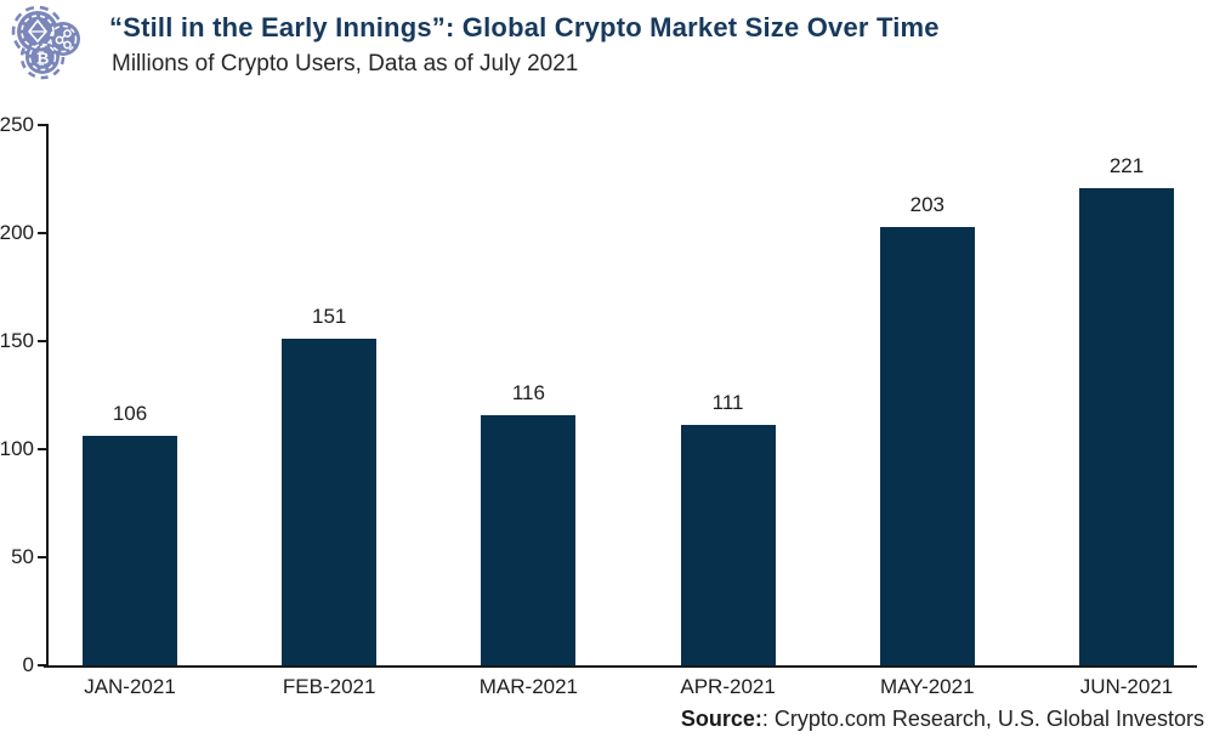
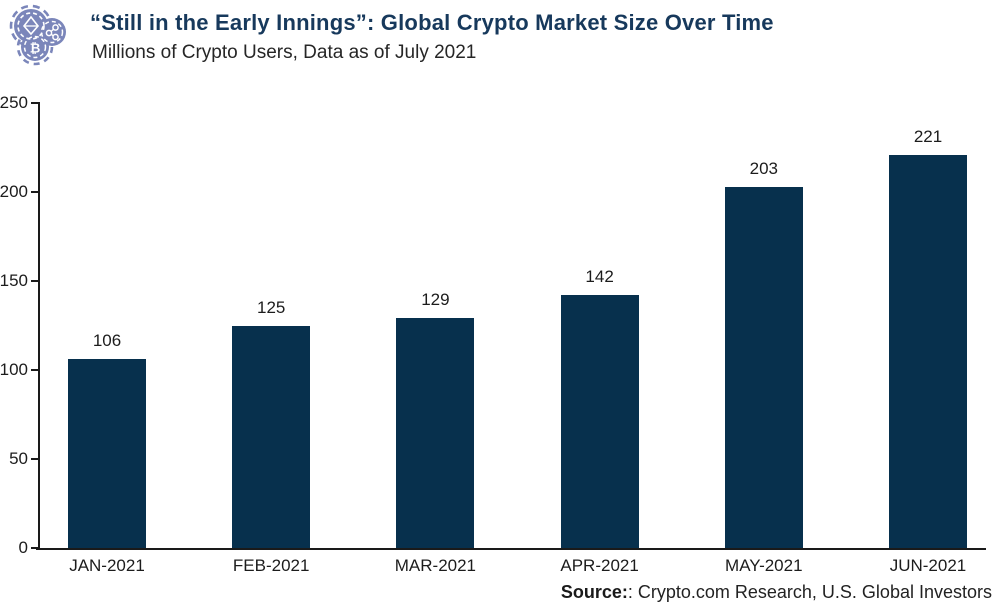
FEB-2021: 151 -> 125
MAR-2021: 116 -> 129
APR-2021: 111 -> 142
